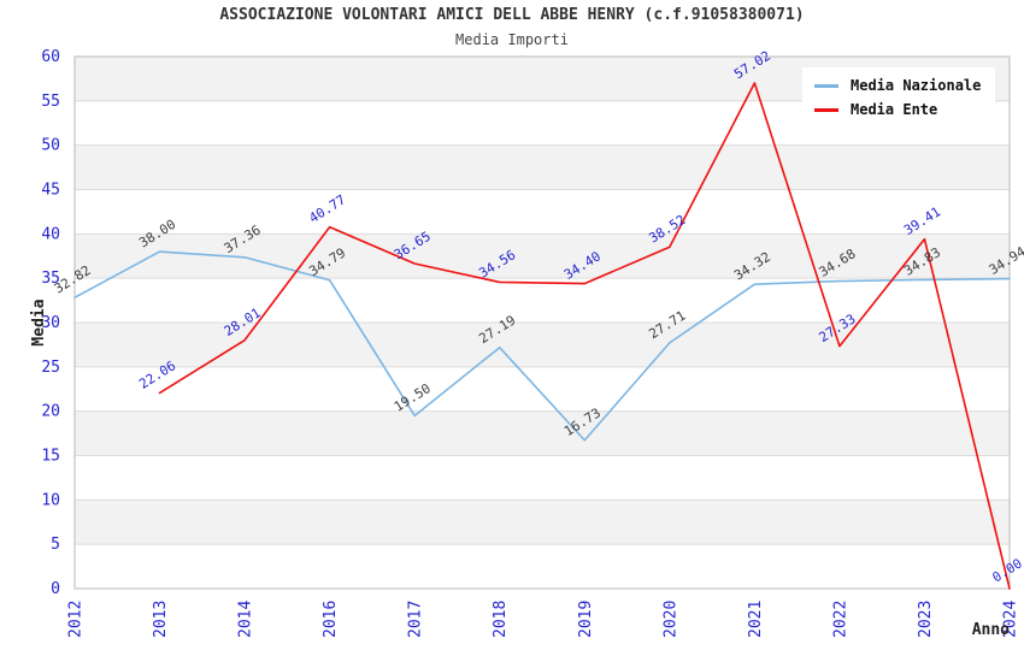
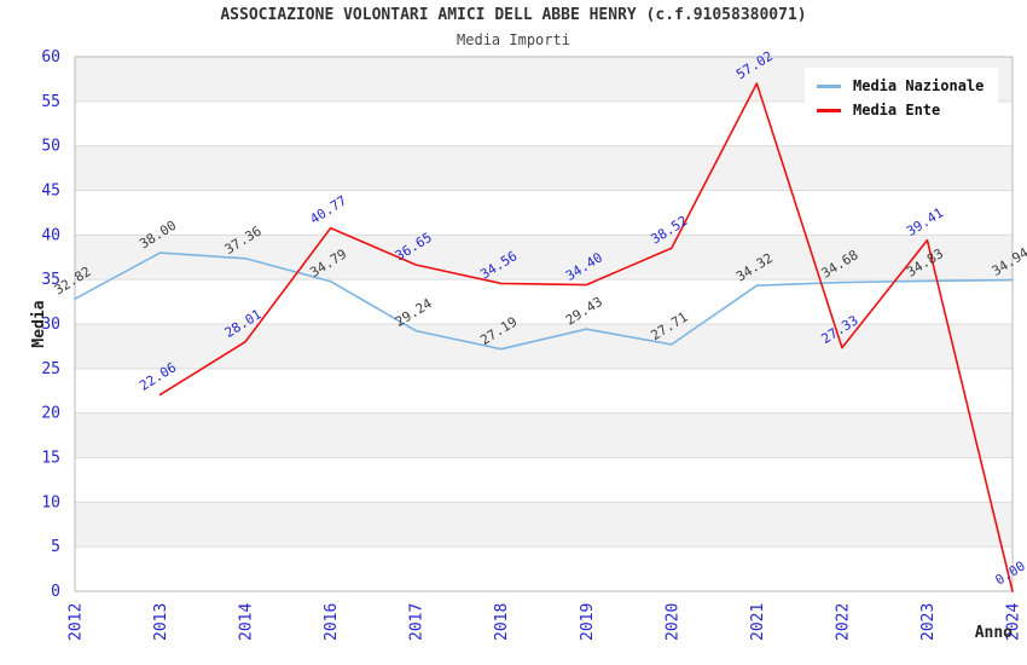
Media Nazionale/2017: 19.50 -> 29.24
Media Nazionale/2019: 16.73 -> 29.43
